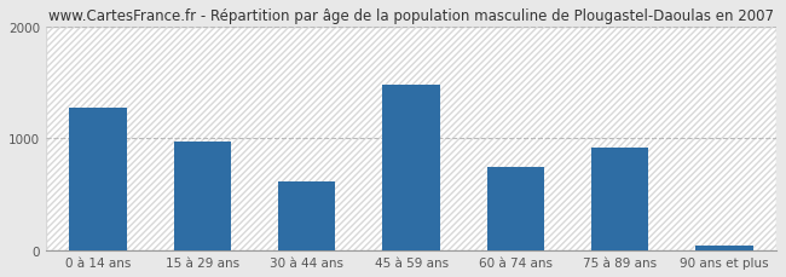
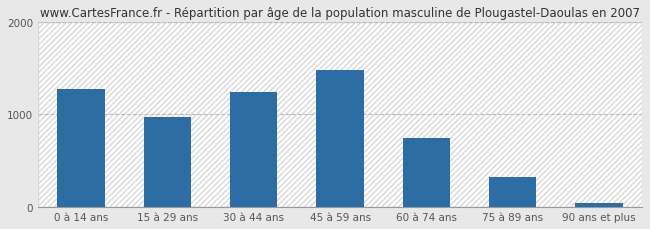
30 à 44 ans: 620 -> 1240
75 à 89 ans: 920 -> 330
